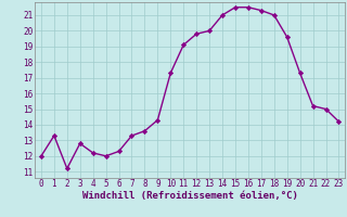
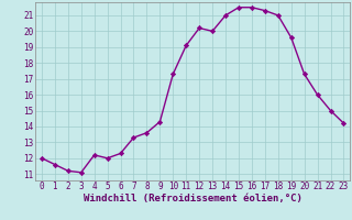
1: 13.3 -> 11.6
3: 12.8 -> 11.1
12: 19.8 -> 20.2
21: 15.2 -> 16.0
